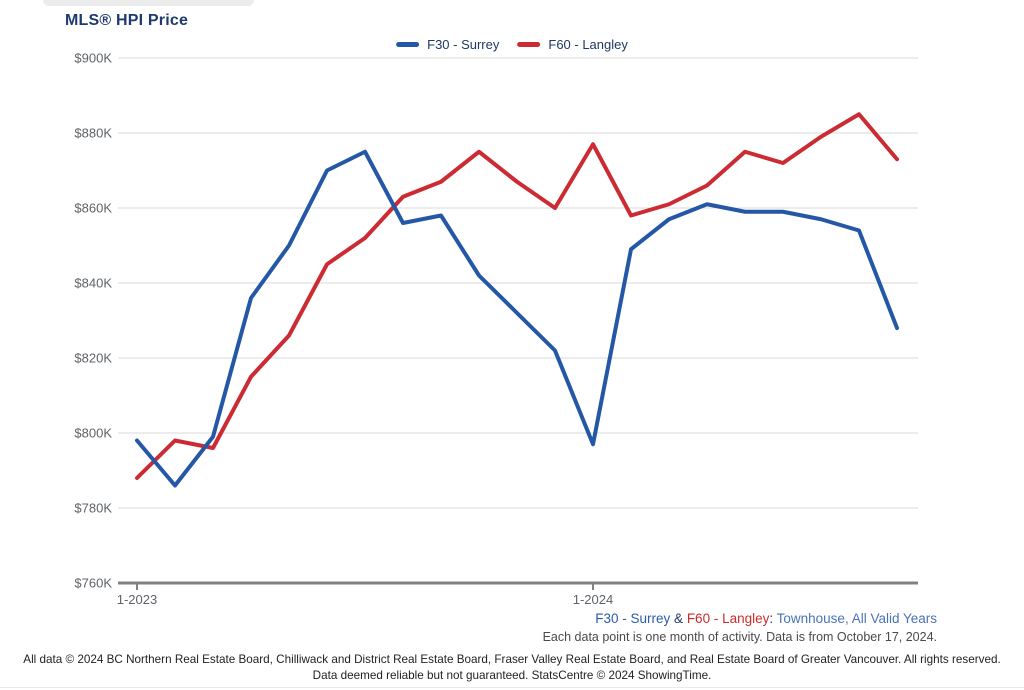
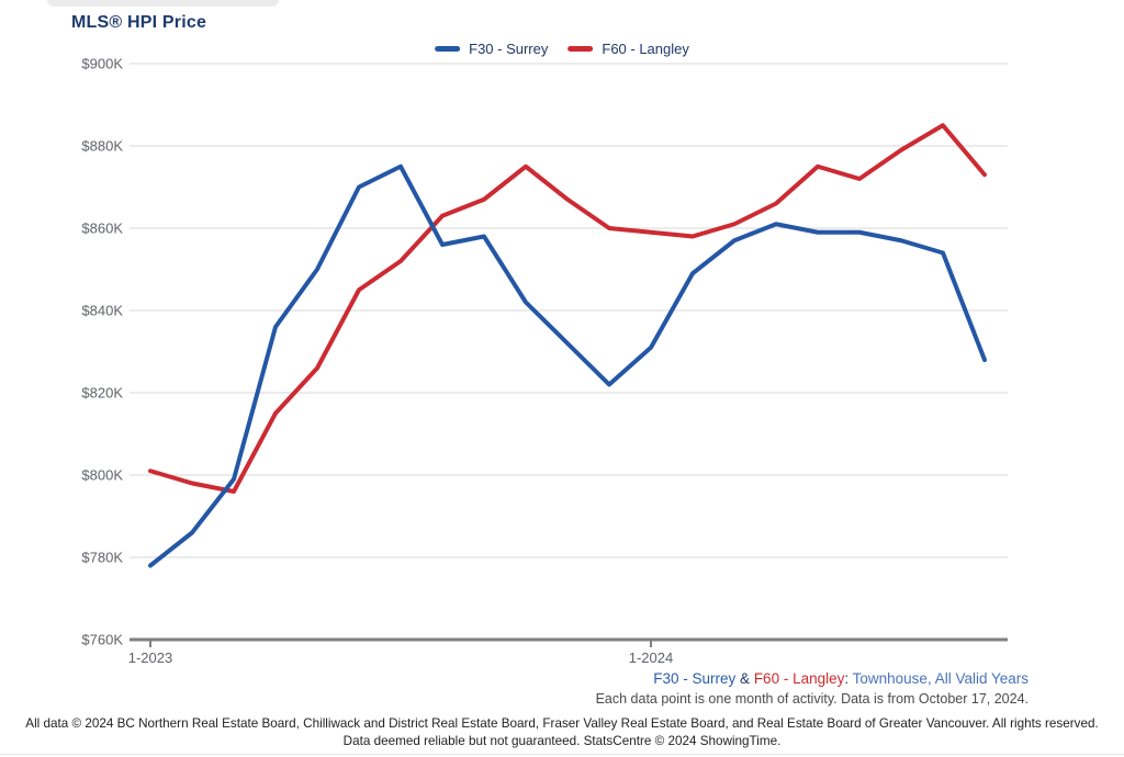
F30 - Surrey/1-2023: $798K -> $778K
F60 - Langley/1-2023: $788K -> $801K
F30 - Surrey/1-2024: $797K -> $831K
F60 - Langley/1-2024: $877K -> $859K
